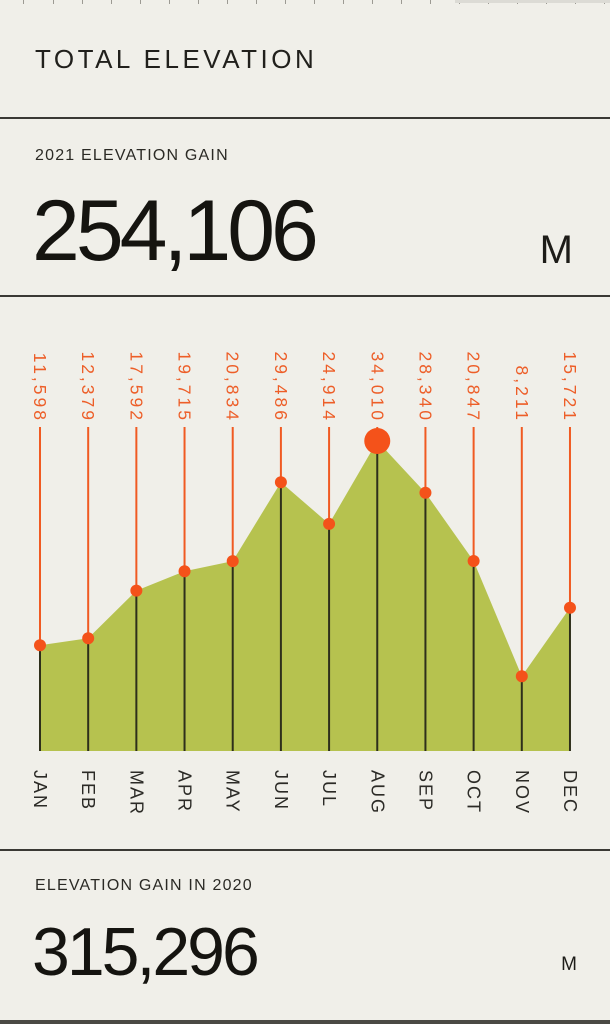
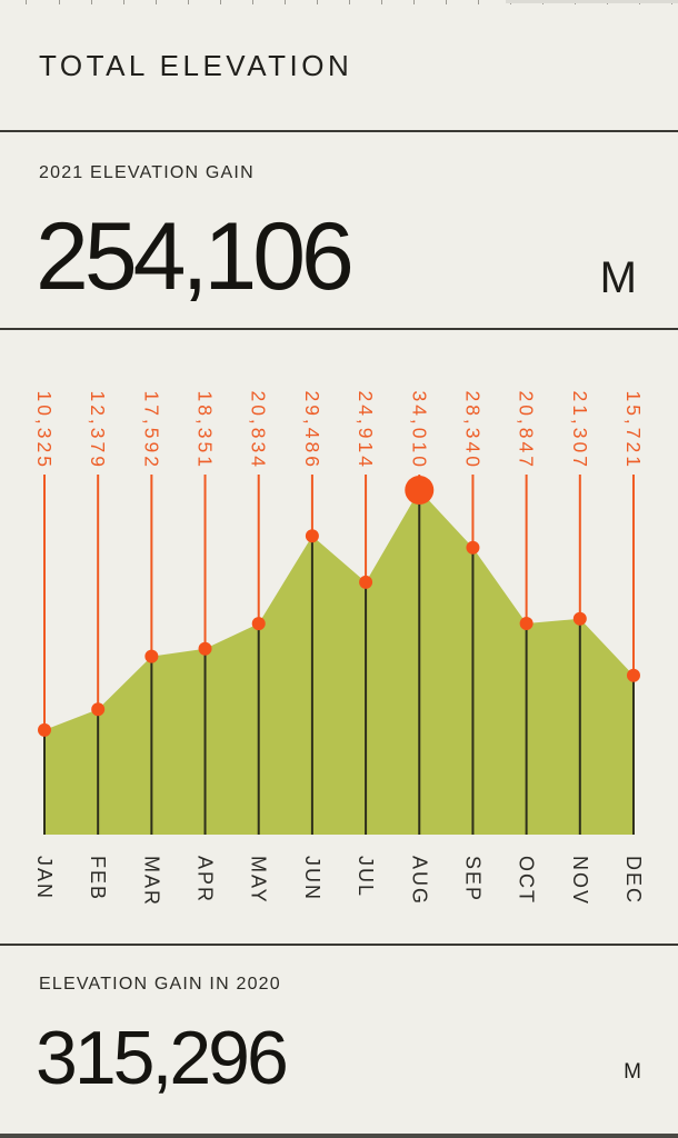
JAN: 11,598 -> 10,325
APR: 19,715 -> 18,351
NOV: 8,211 -> 21,307
